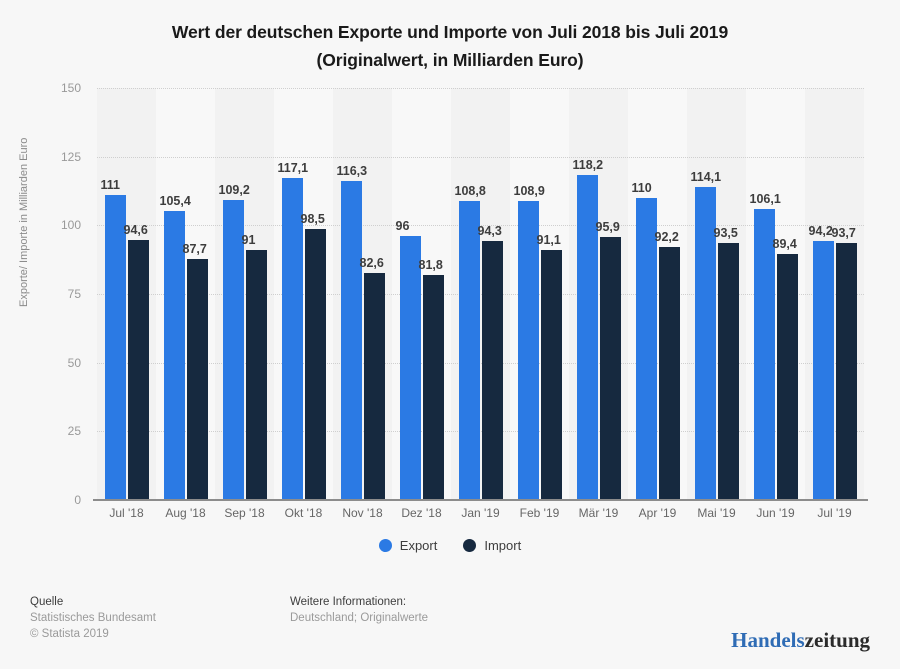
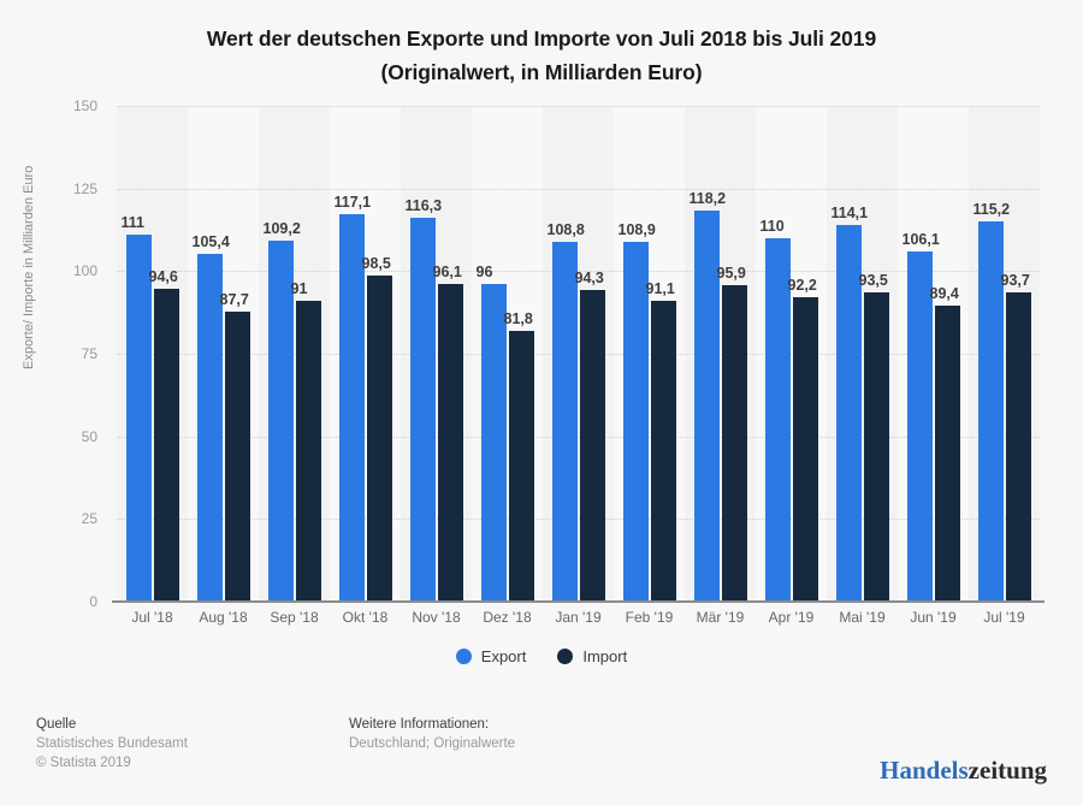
Import/Nov '18: 82,6 -> 96,1
Export/Jul '19: 94,2 -> 115,2
